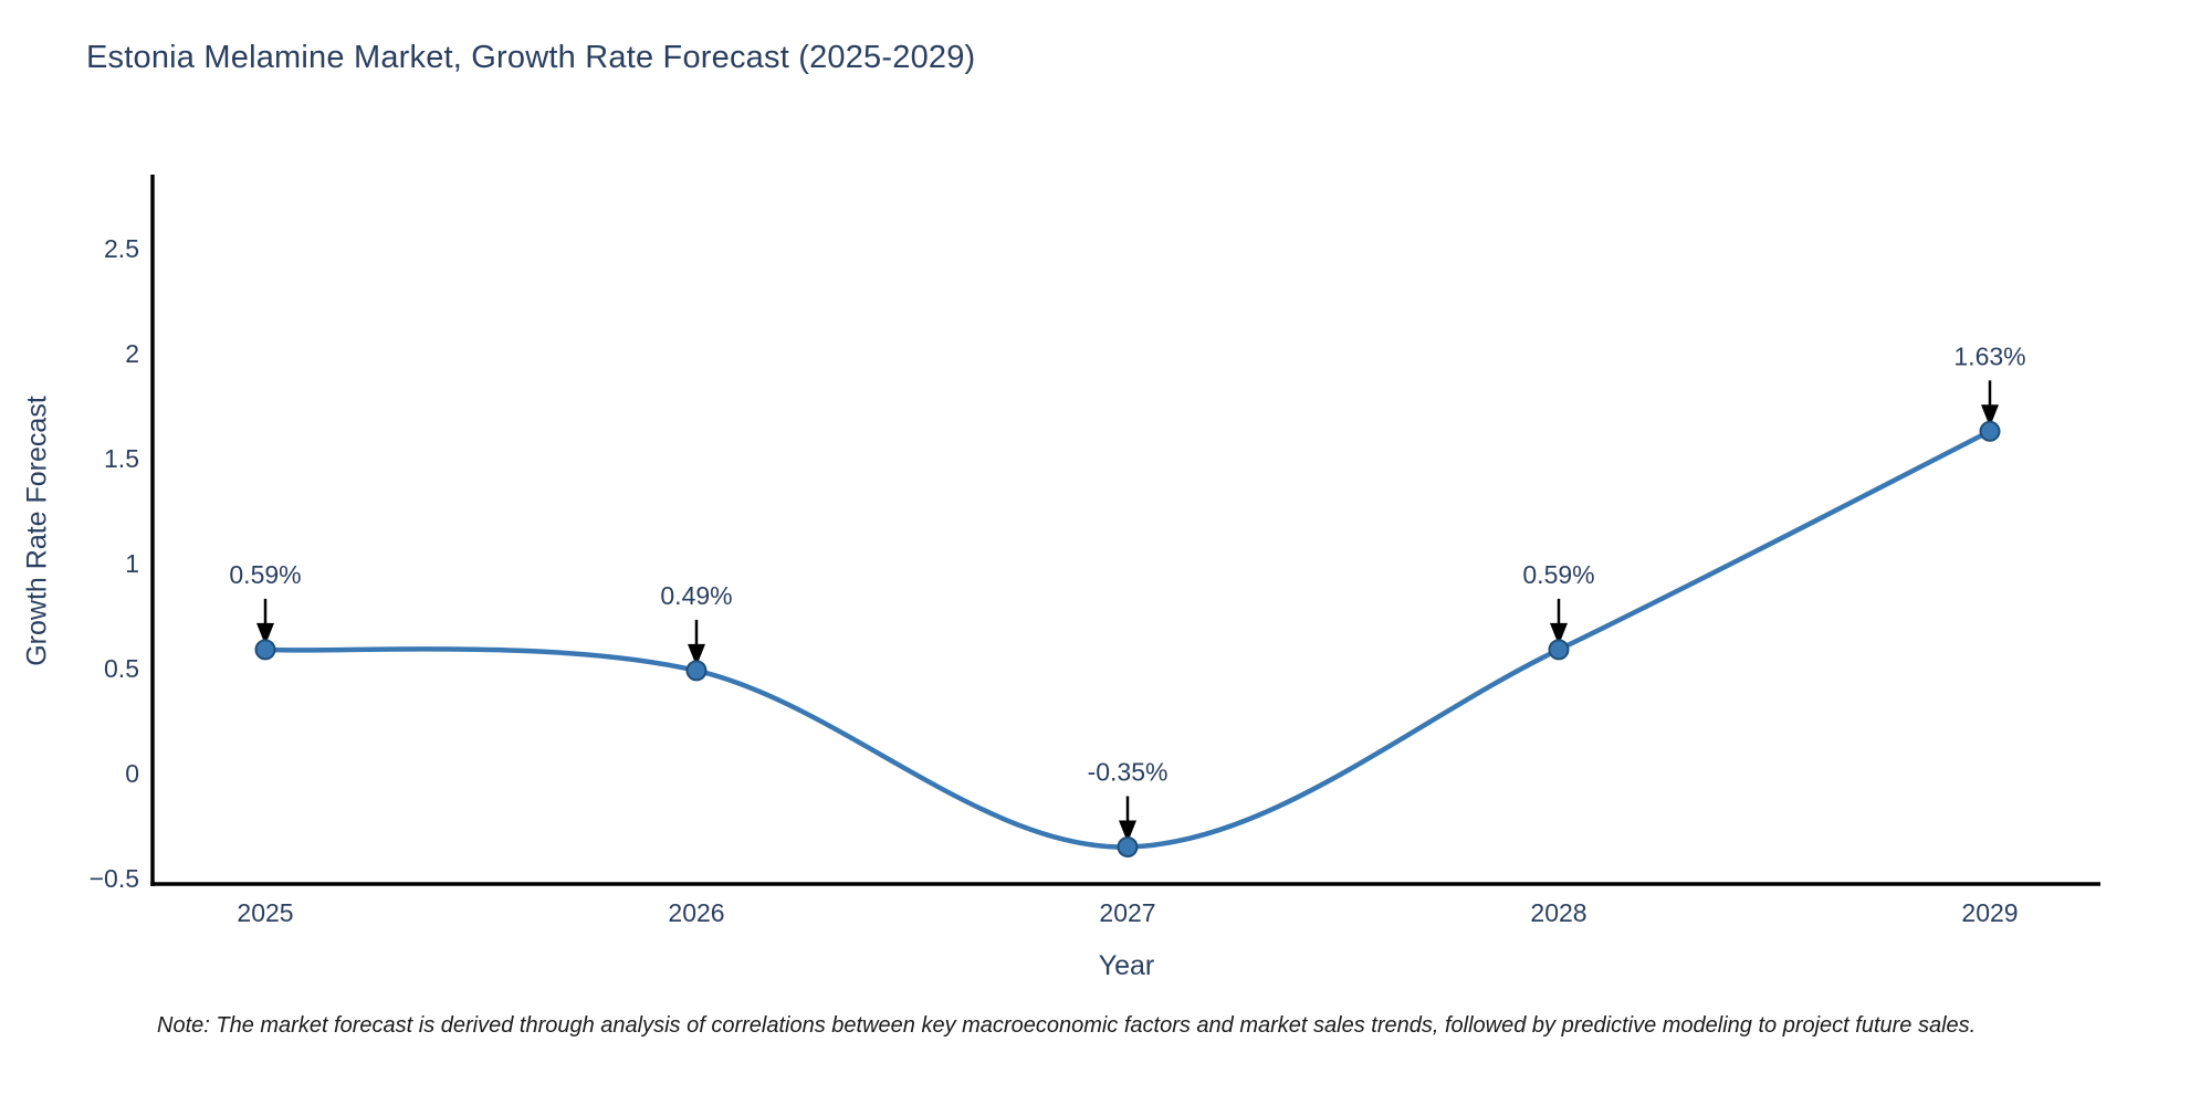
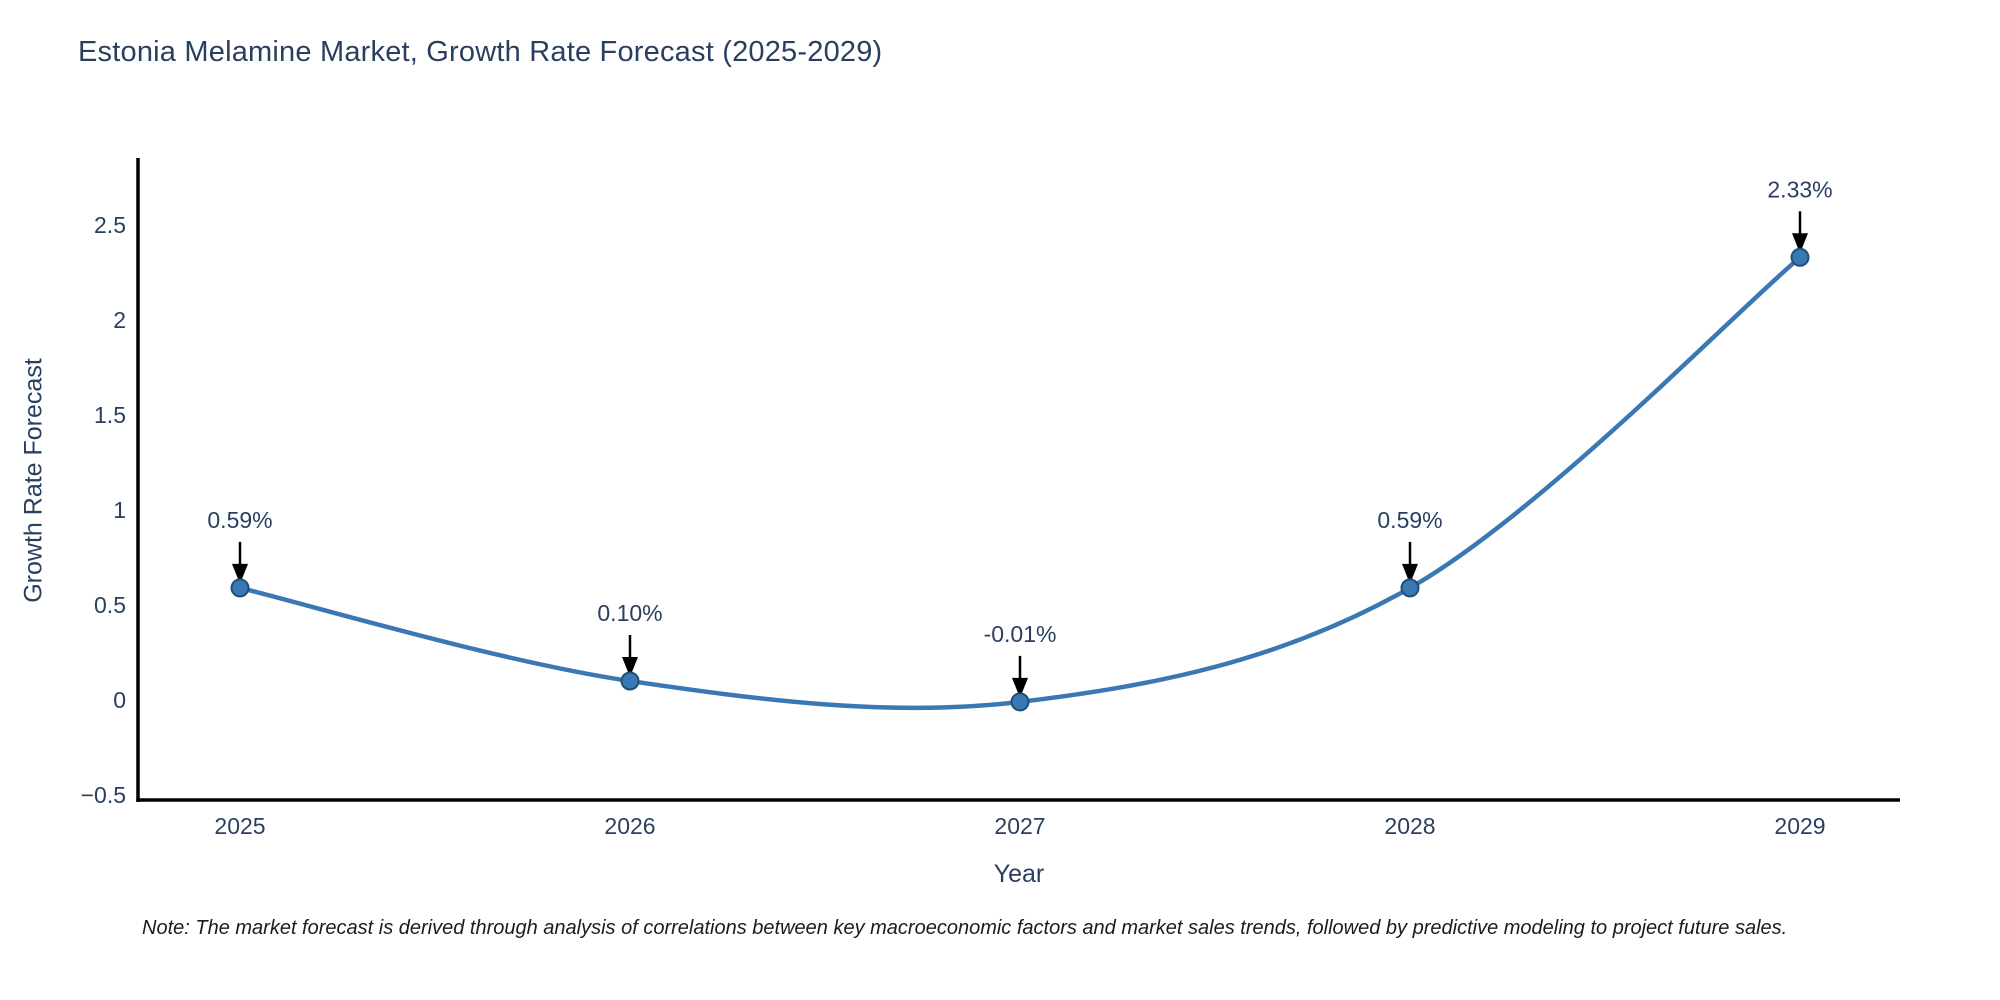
2026: 0.49% -> 0.10%
2027: -0.35% -> -0.01%
2029: 1.63% -> 2.33%
